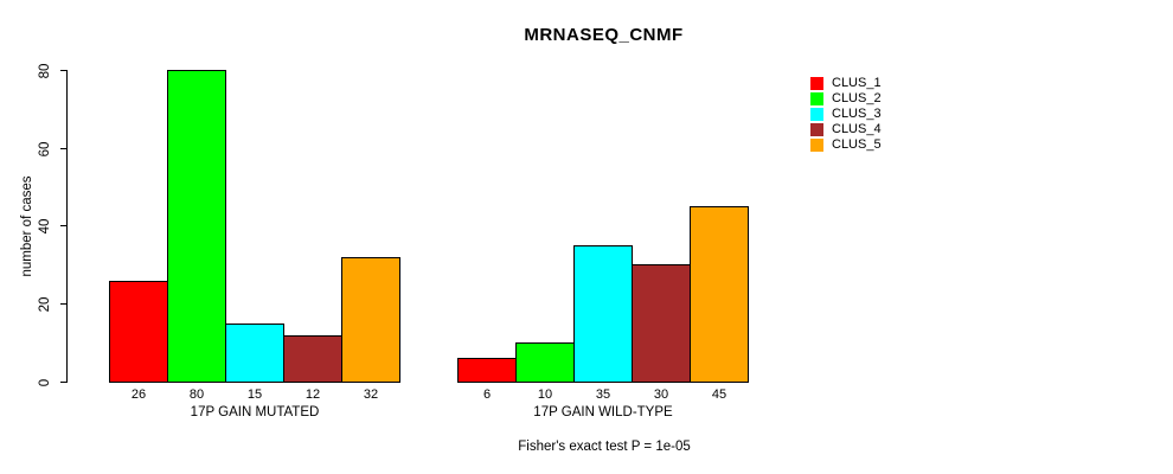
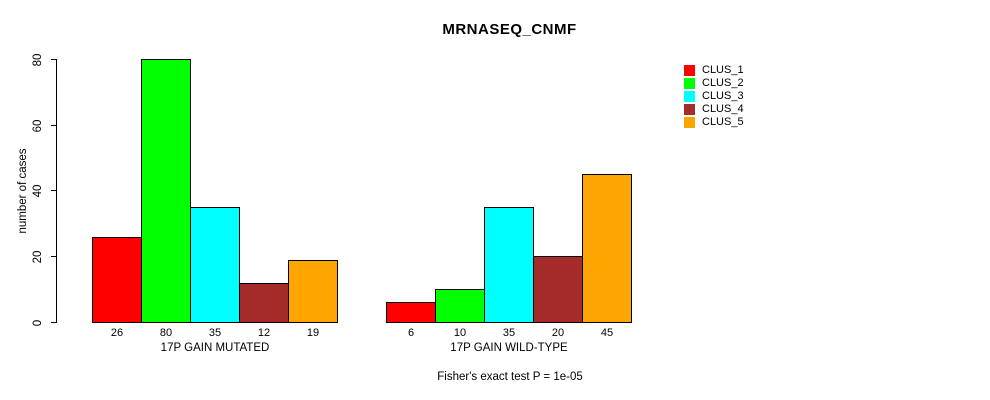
CLUS_3/17P GAIN MUTATED: 15 -> 35
CLUS_5/17P GAIN MUTATED: 32 -> 19
CLUS_4/17P GAIN WILD-TYPE: 30 -> 20
